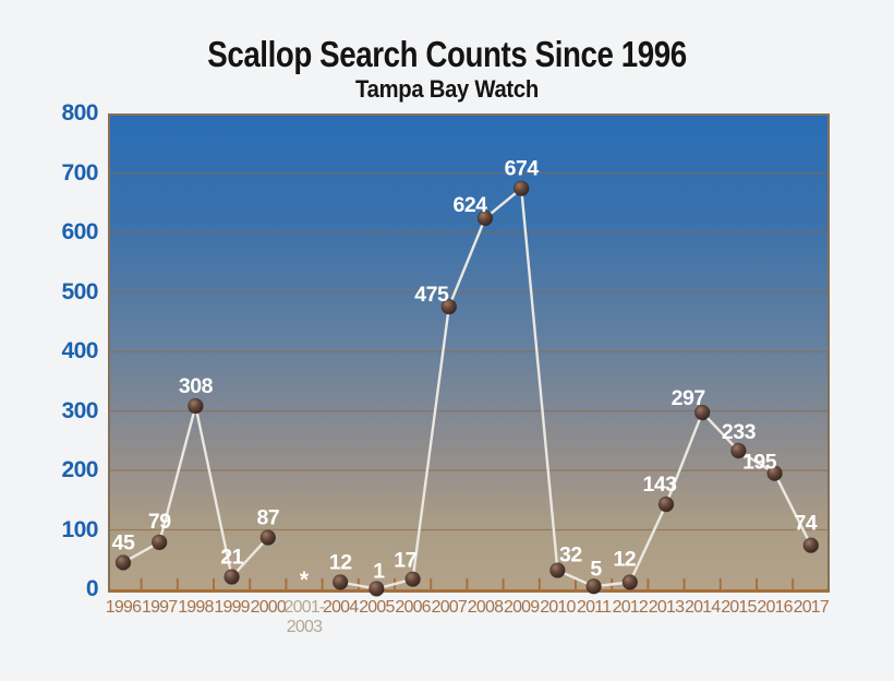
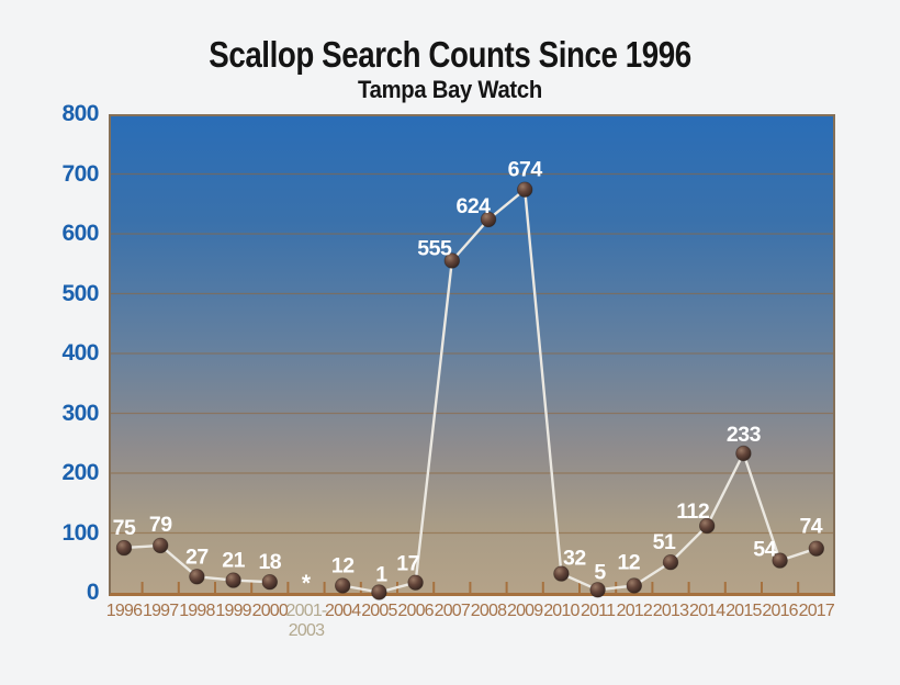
1996: 45 -> 75
1998: 308 -> 27
2000: 87 -> 18
2007: 475 -> 555
2013: 143 -> 51
2014: 297 -> 112
2016: 195 -> 54
